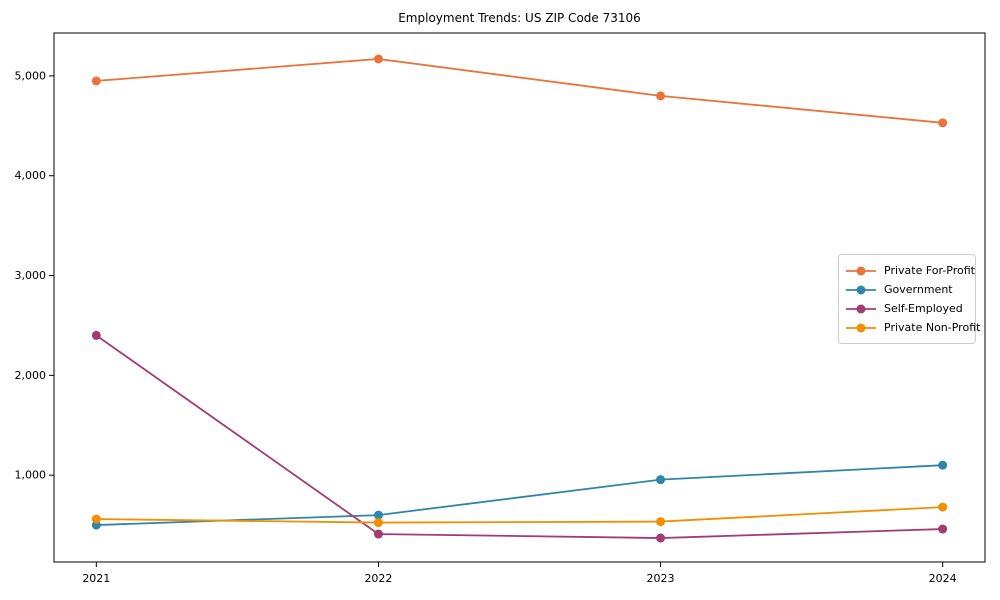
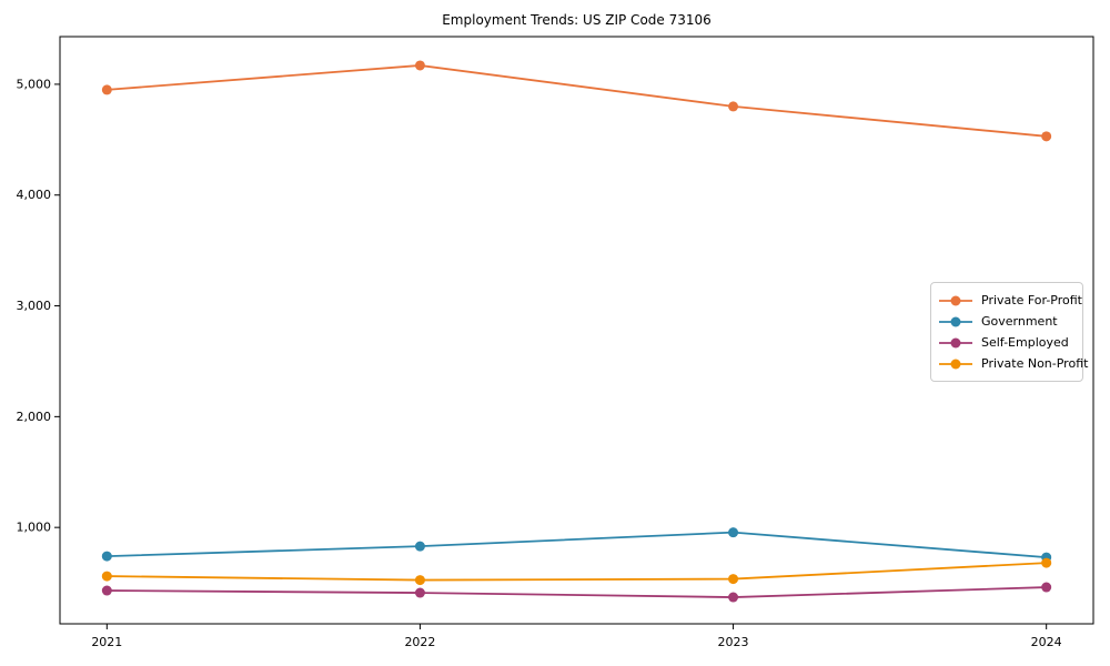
Government/2021: 500 -> 700
Self-Employed/2021: 2400 -> 400
Government/2022: 600 -> 800
Government/2024: 1100 -> 700
